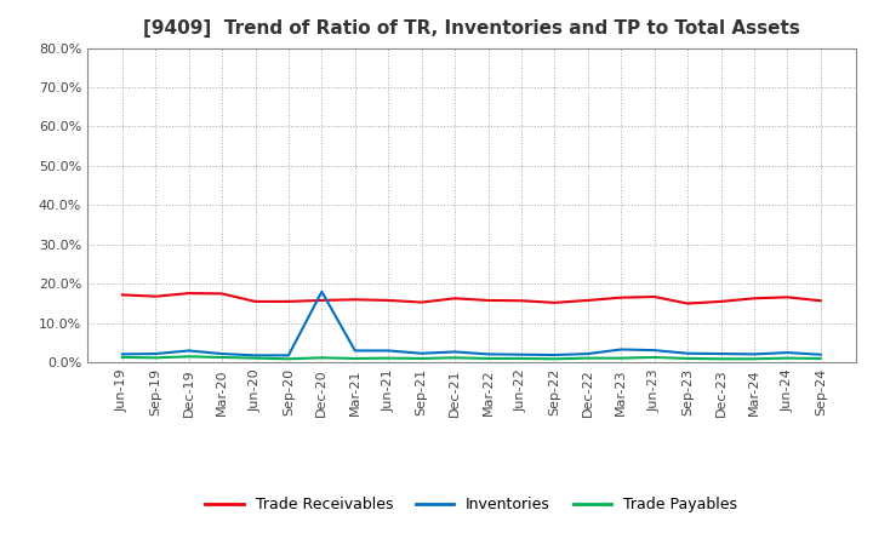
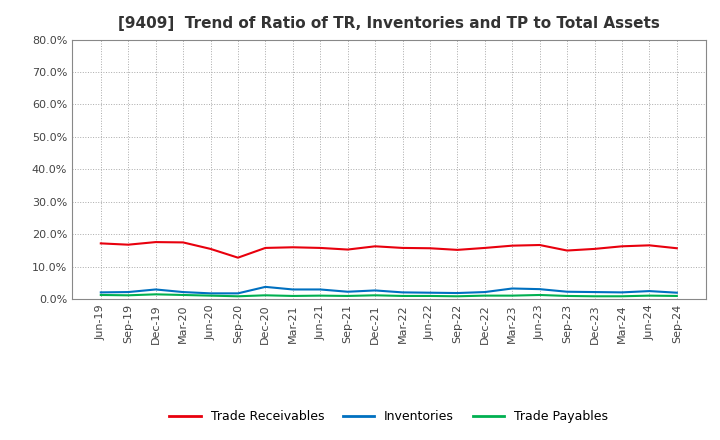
Trade Receivables/Sep-20: 15.5% -> 12.8%
Inventories/Dec-20: 18.0% -> 3.8%
